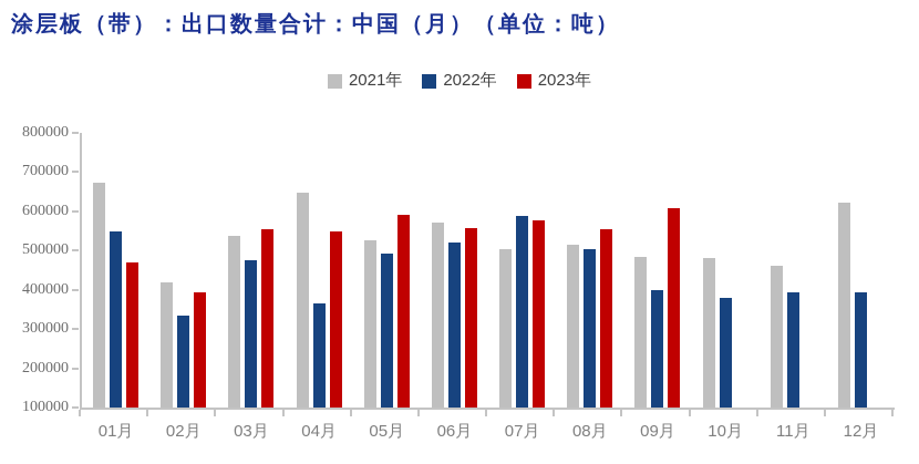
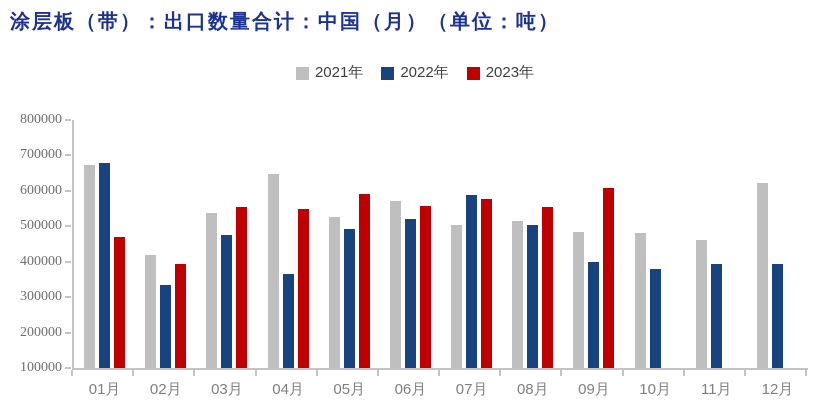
2022年/01月: 550000 -> 680000
